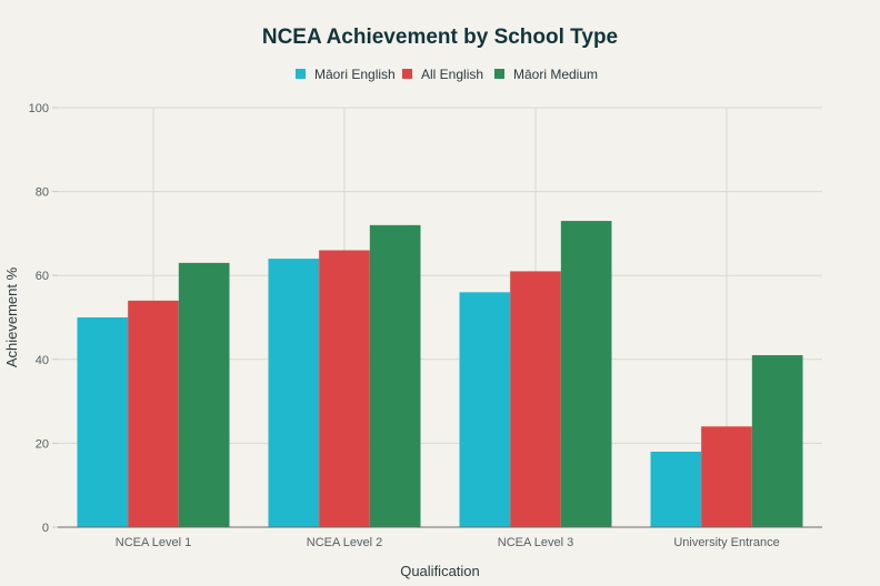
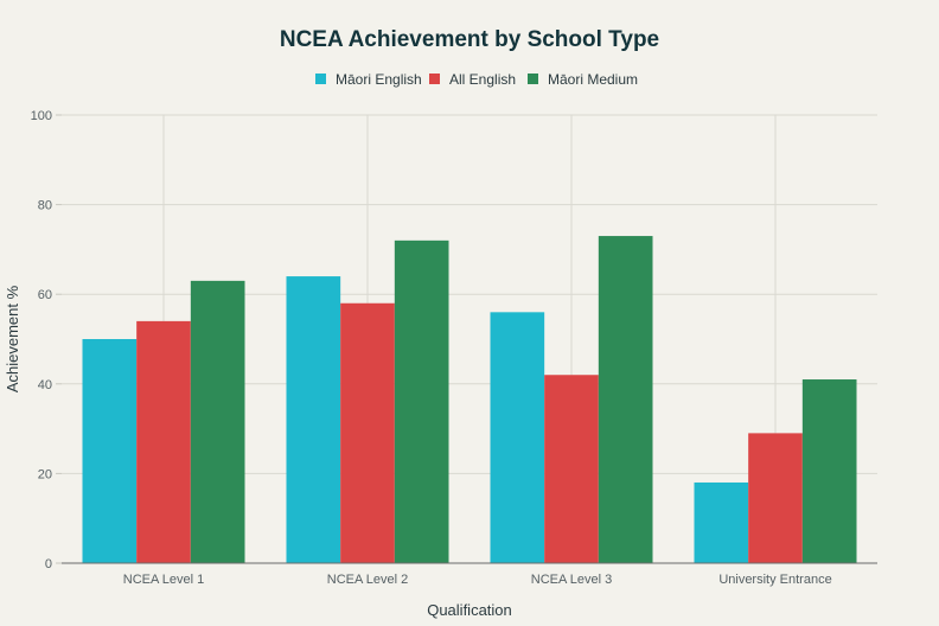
All English/NCEA Level 2: 66 -> 58
All English/NCEA Level 3: 61 -> 42
All English/University Entrance: 24 -> 29
